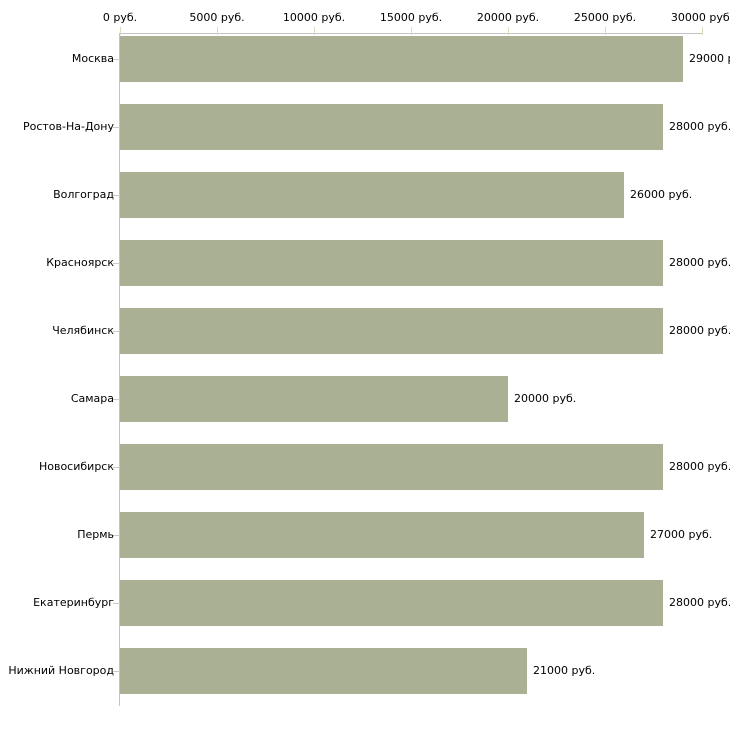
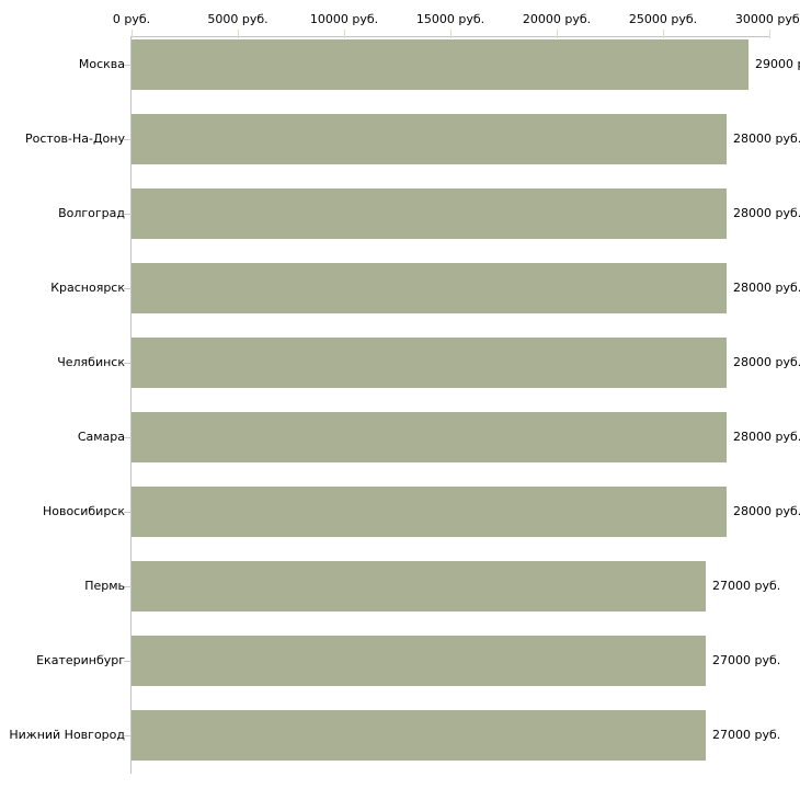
Волгоград: 26000 -> 28000
Самара: 20000 -> 28000
Екатеринбург: 28000 -> 27000
Нижний Новгород: 21000 -> 27000
